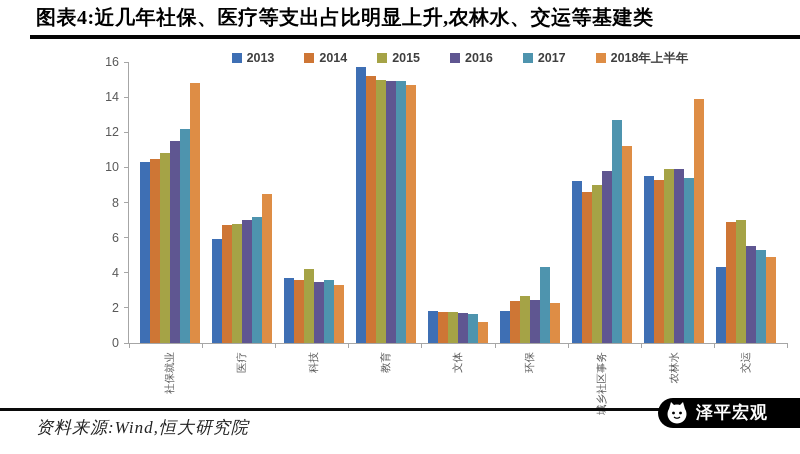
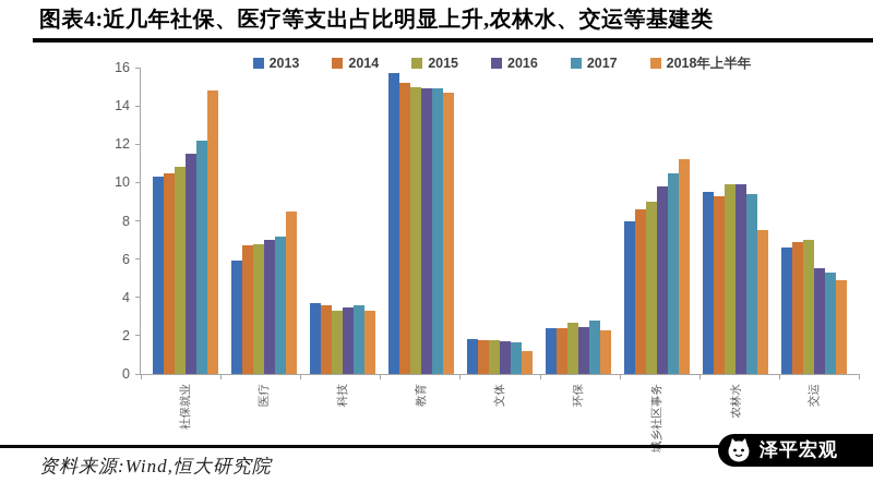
2015/科技: 4.2 -> 3.3
2013/环保: 1.8 -> 2.4
2017/环保: 4.3 -> 2.8
2013/城乡社区事务: 9.2 -> 8.0
2017/城乡社区事务: 12.7 -> 10.5
2018年上半年/农林水: 13.9 -> 7.5
2013/交运: 4.3 -> 6.6
